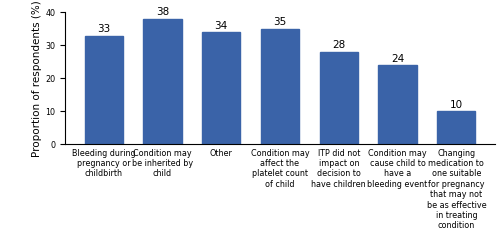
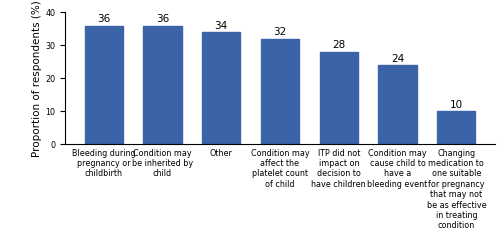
Bleeding during pregnancy or childbirth: 33 -> 36
Condition may be inherited by child: 38 -> 36
Condition may affect the platelet count of child: 35 -> 32
